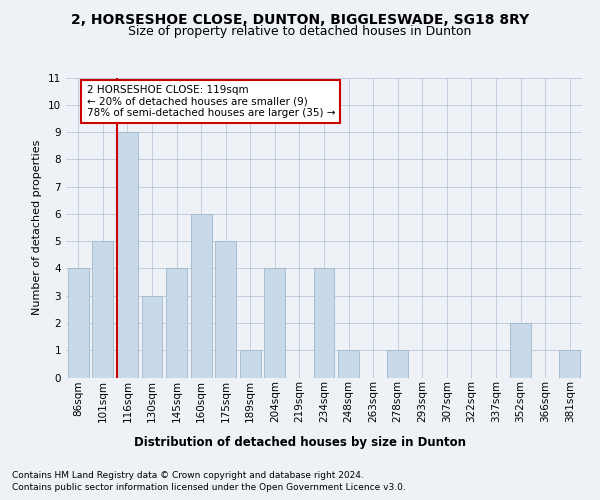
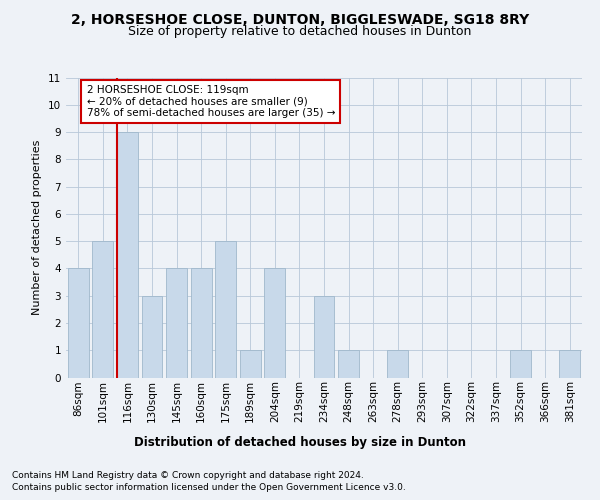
160sqm: 6 -> 4
234sqm: 4 -> 3
352sqm: 2 -> 1
